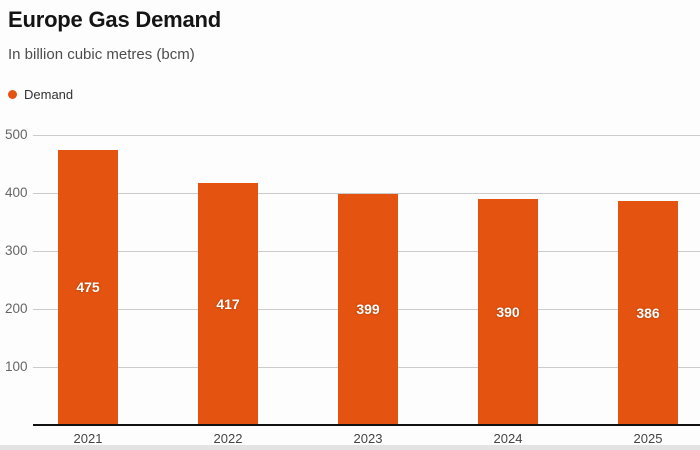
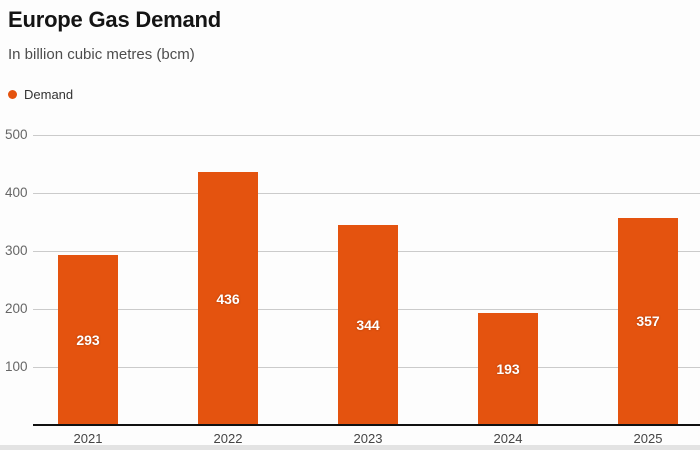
2021: 475 -> 293
2022: 417 -> 436
2023: 399 -> 344
2024: 390 -> 193
2025: 386 -> 357
